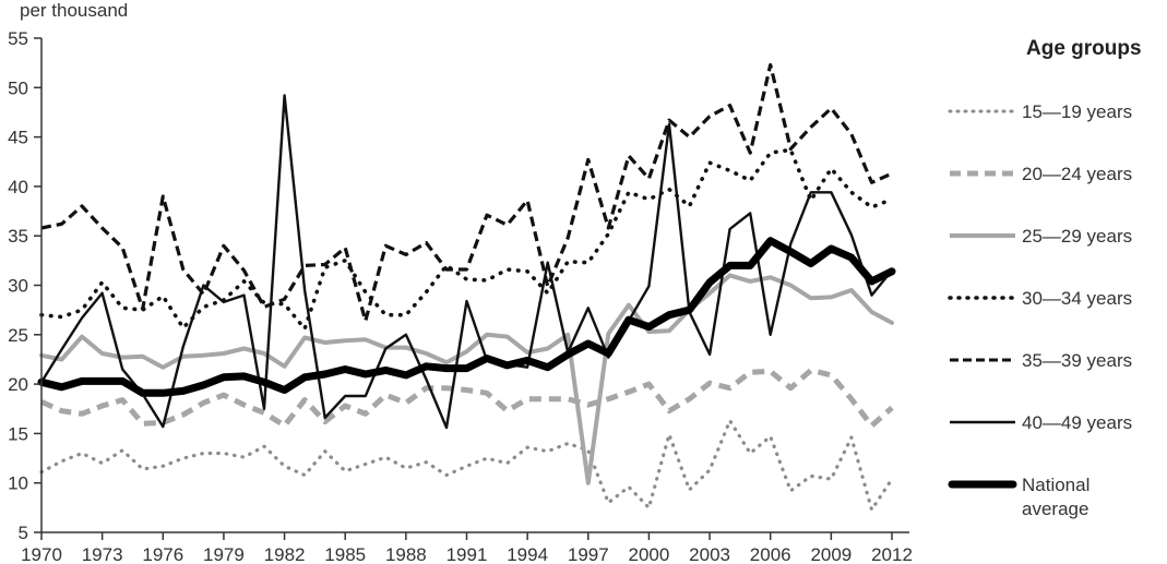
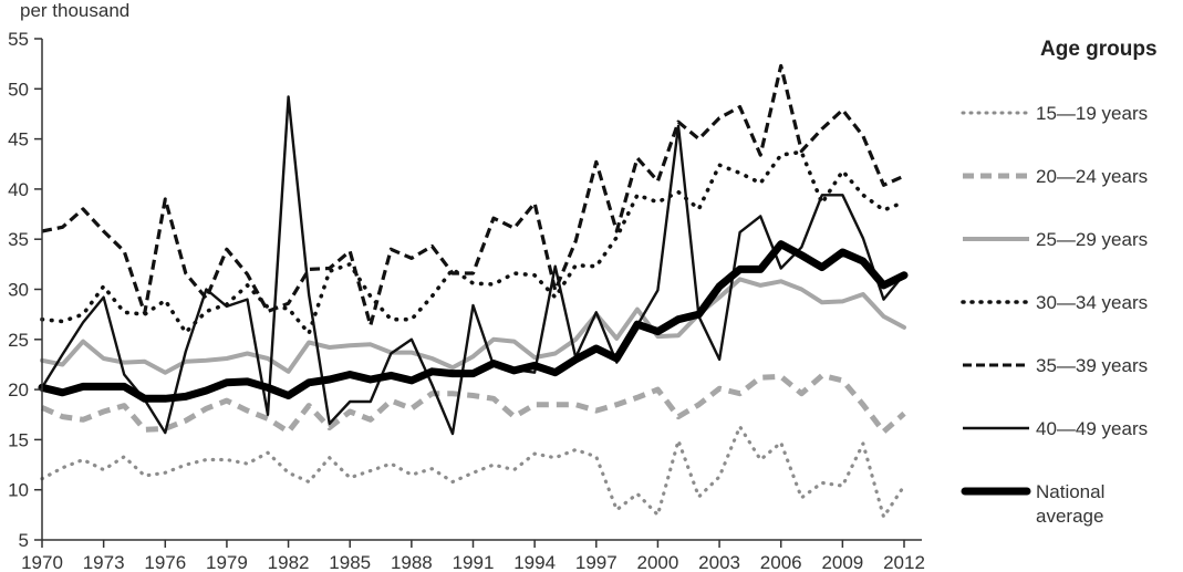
25—29 years/1997: 10 -> 28
40—49 years/2006: 25 -> 32
